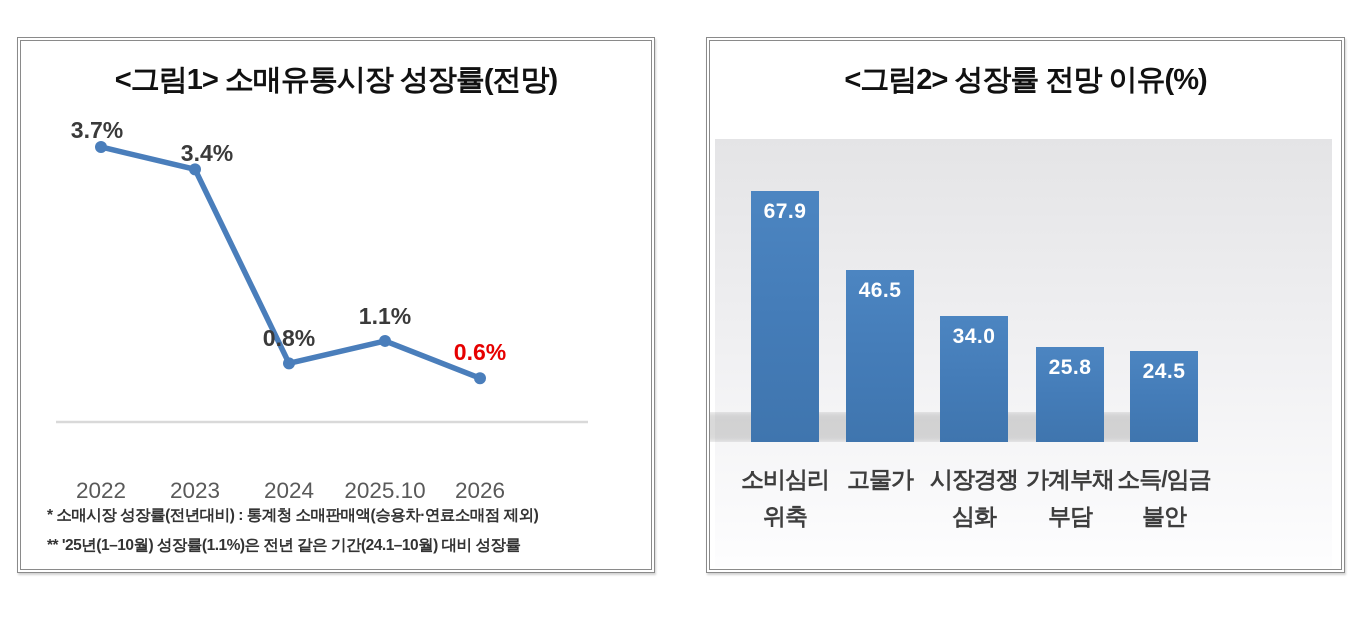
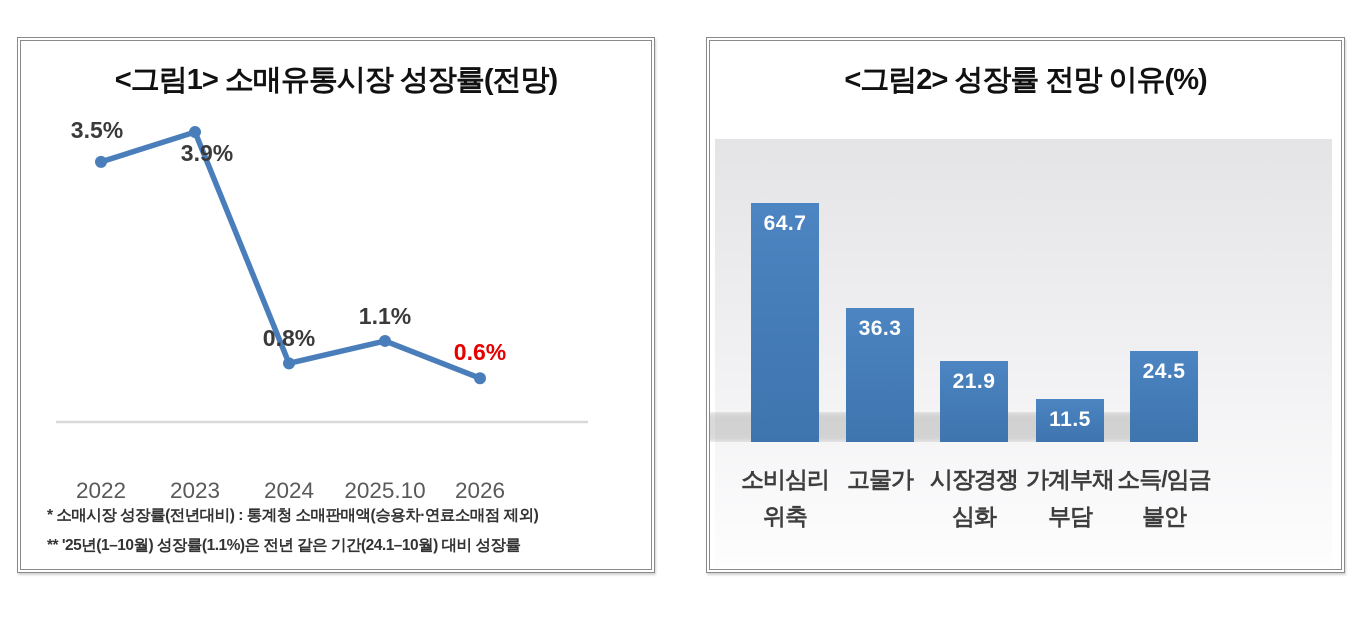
<그림1> 소매유통시장 성장률(전망)/2022: 3.7% -> 3.5%
<그림1> 소매유통시장 성장률(전망)/2023: 3.4% -> 3.9%
<그림2> 성장률 전망 이유(%)/소비심리 위축: 67.9 -> 64.7
<그림2> 성장률 전망 이유(%)/고물가: 46.5 -> 36.3
<그림2> 성장률 전망 이유(%)/시장경쟁 심화: 34.0 -> 21.9
<그림2> 성장률 전망 이유(%)/가계부채 부담: 25.8 -> 11.5
